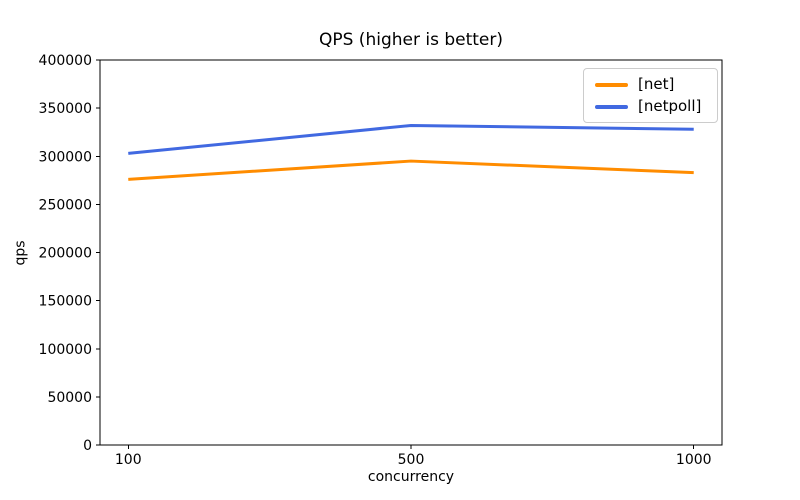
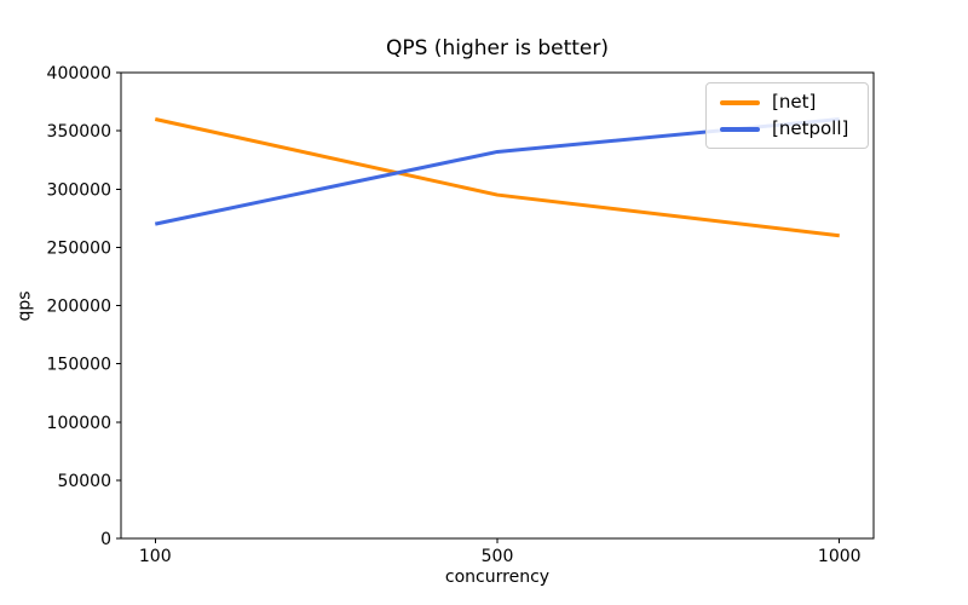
[net]/100: 280000 -> 360000
[netpoll]/100: 300000 -> 270000
[net]/1000: 280000 -> 260000
[netpoll]/1000: 330000 -> 360000
